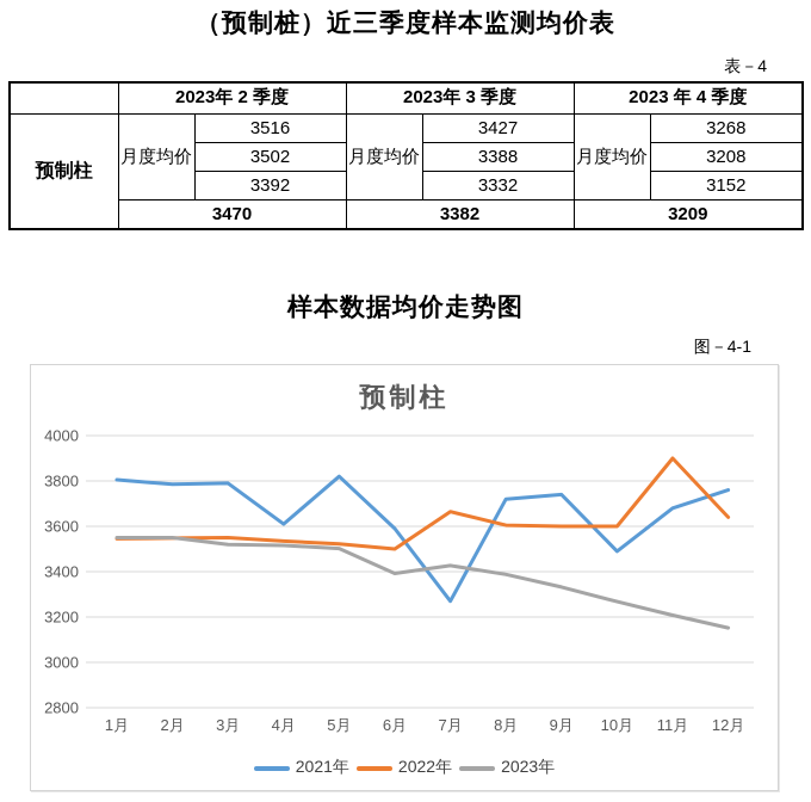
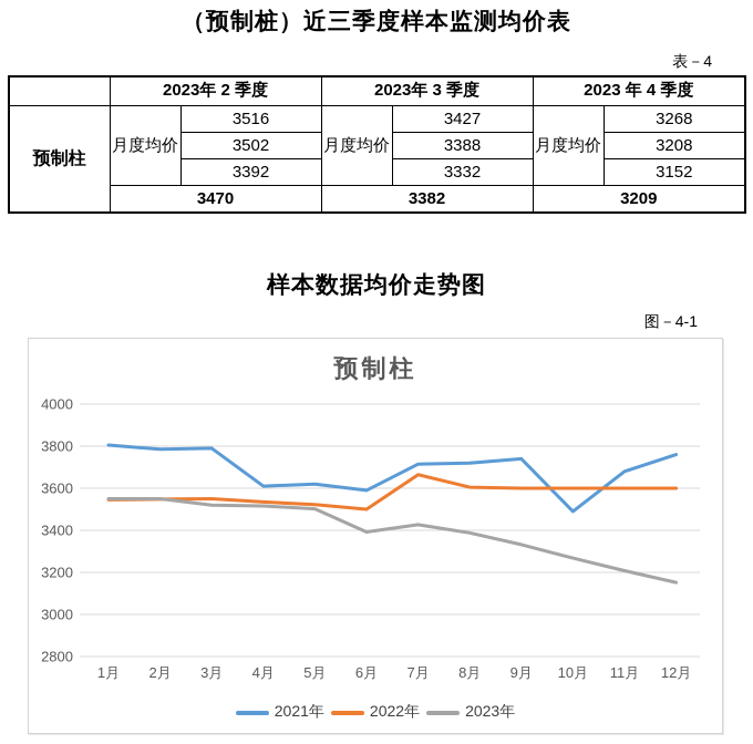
2021年/5月: 3820 -> 3620
2021年/7月: 3270 -> 3720
2022年/11月: 3900 -> 3600
2022年/12月: 3640 -> 3600
